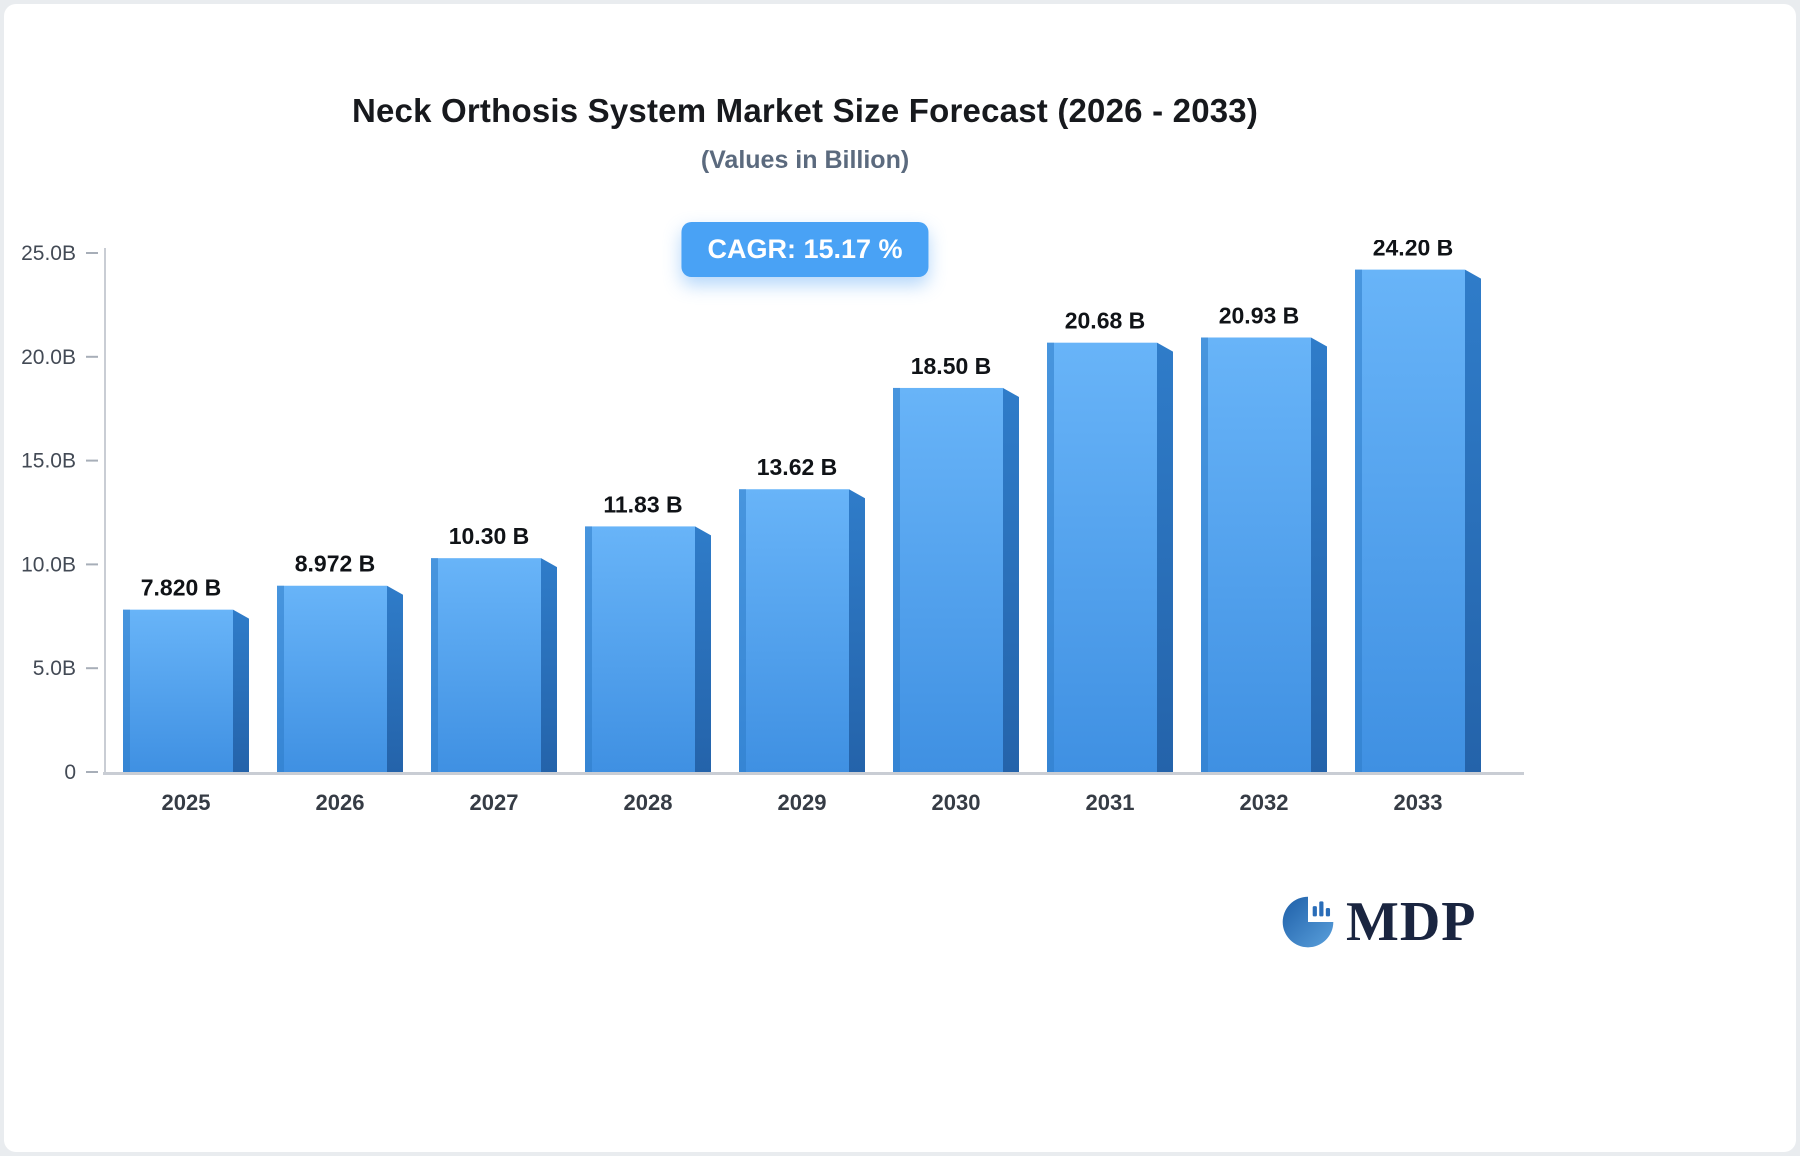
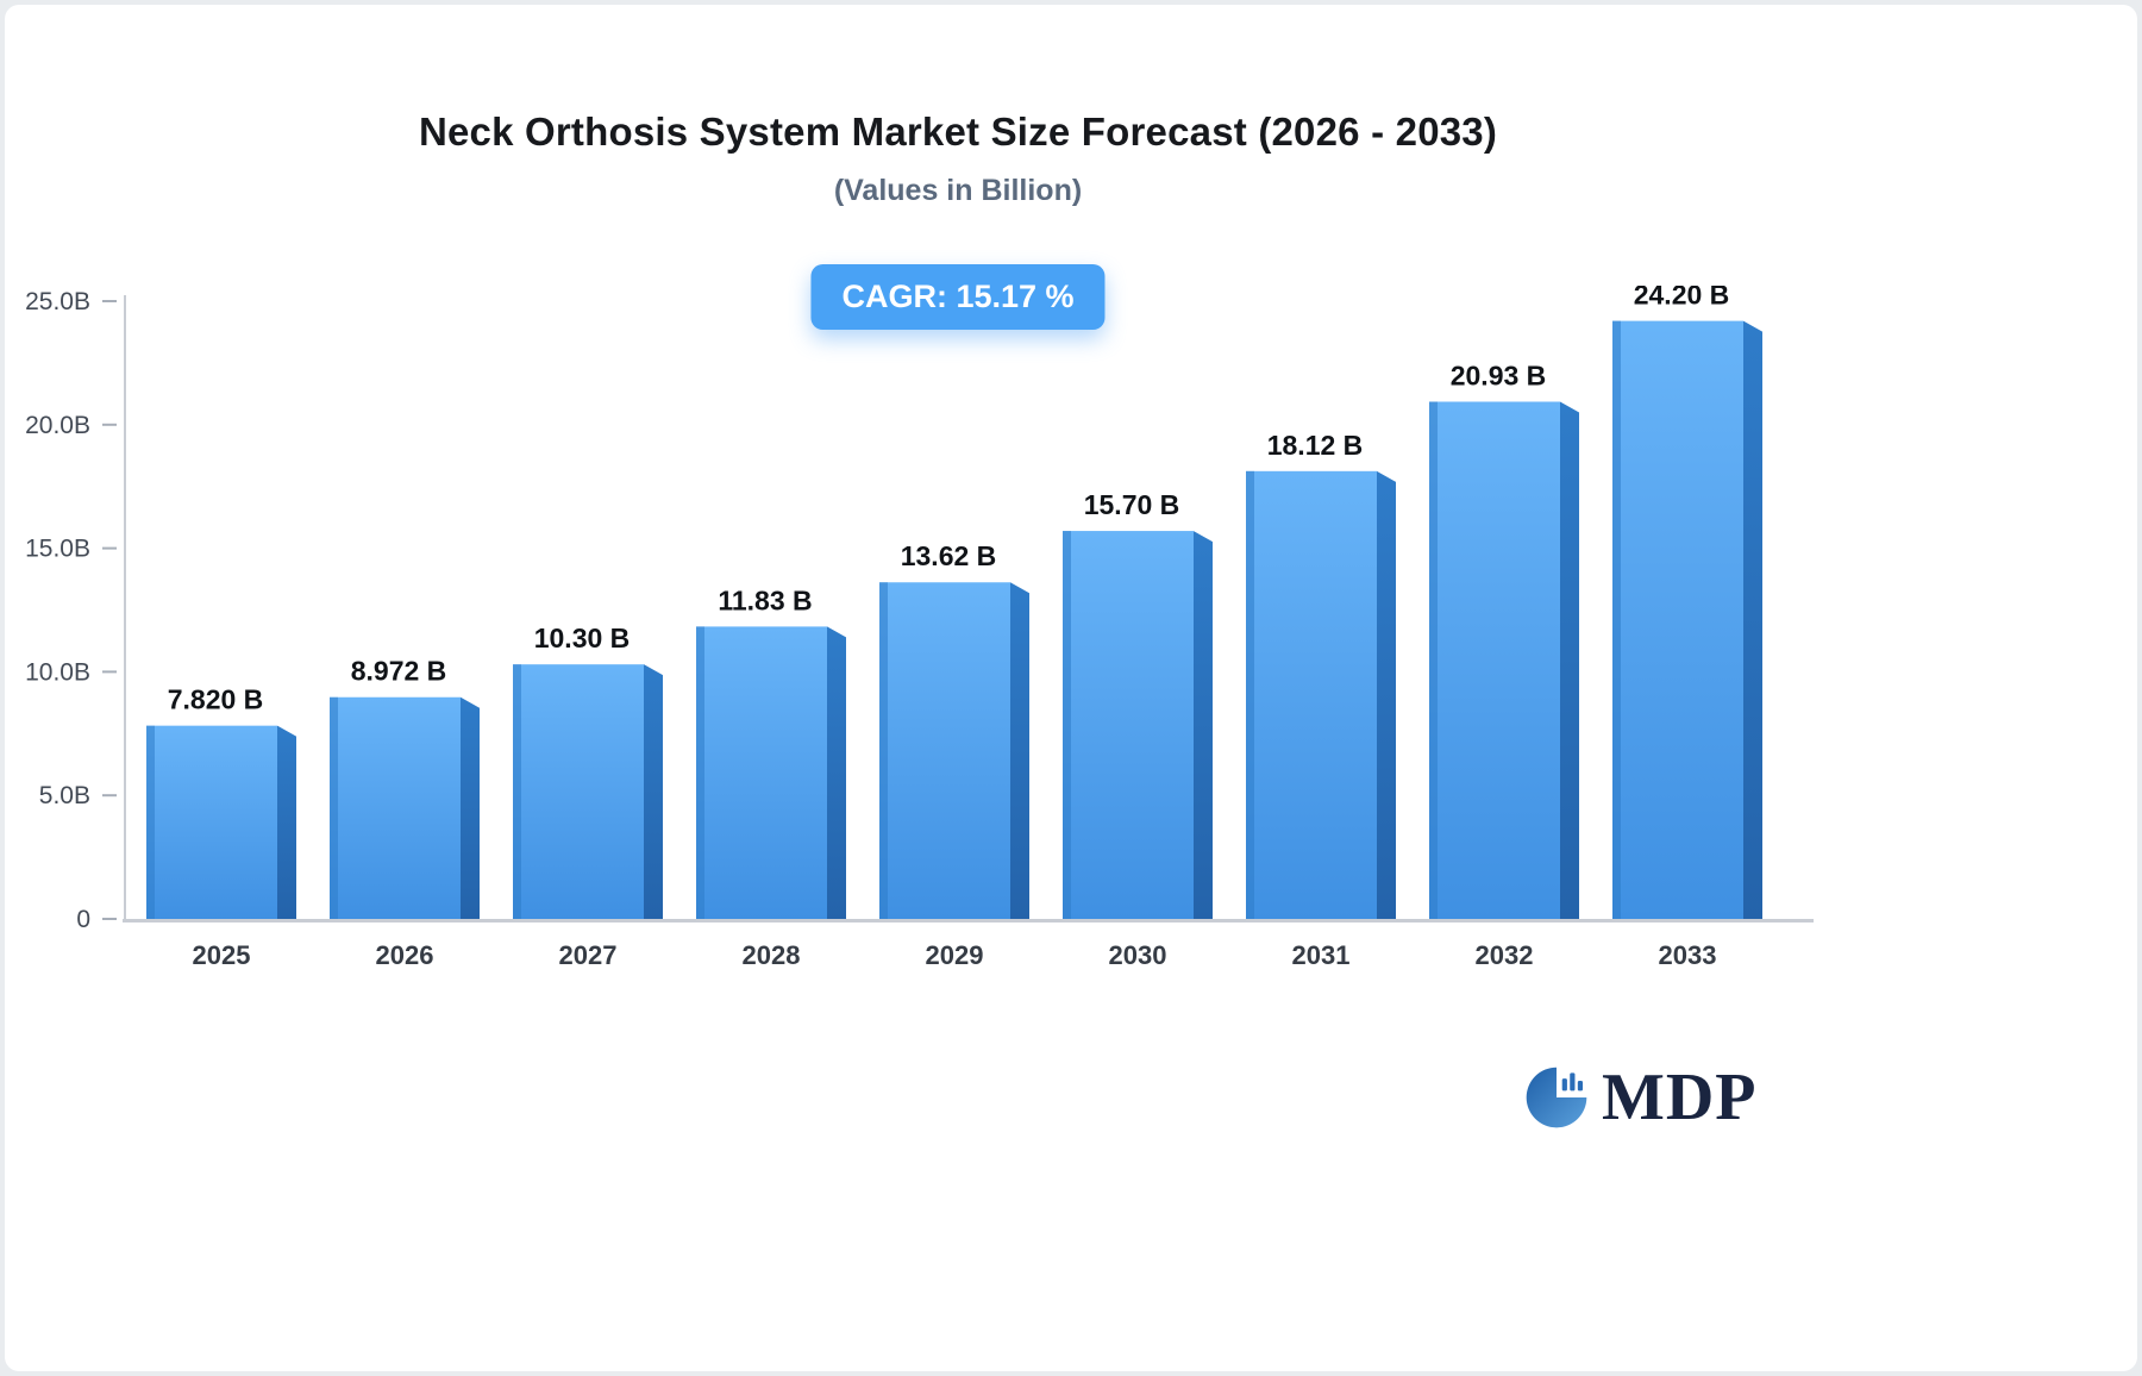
2030: 18.50 -> 15.70
2031: 20.68 -> 18.12
